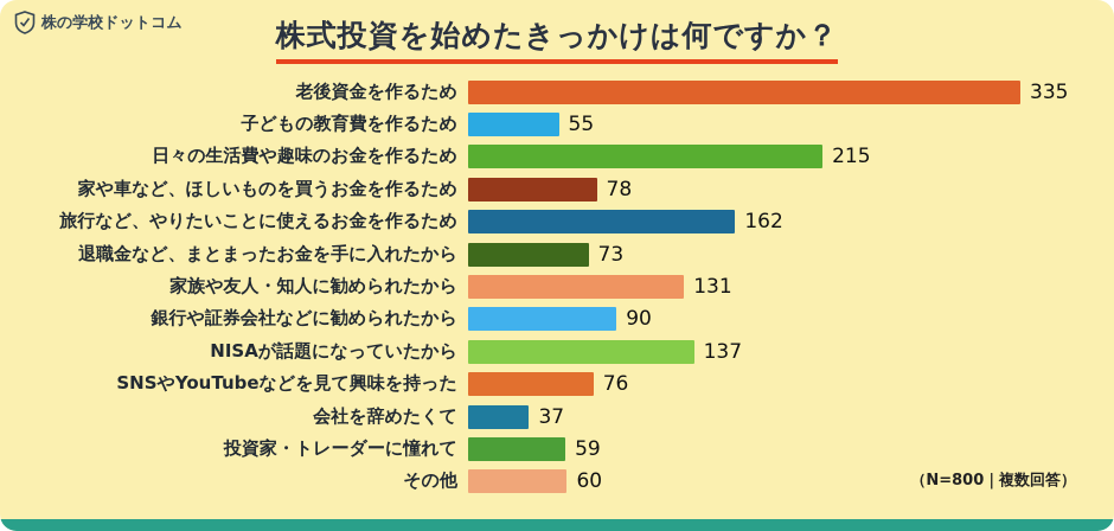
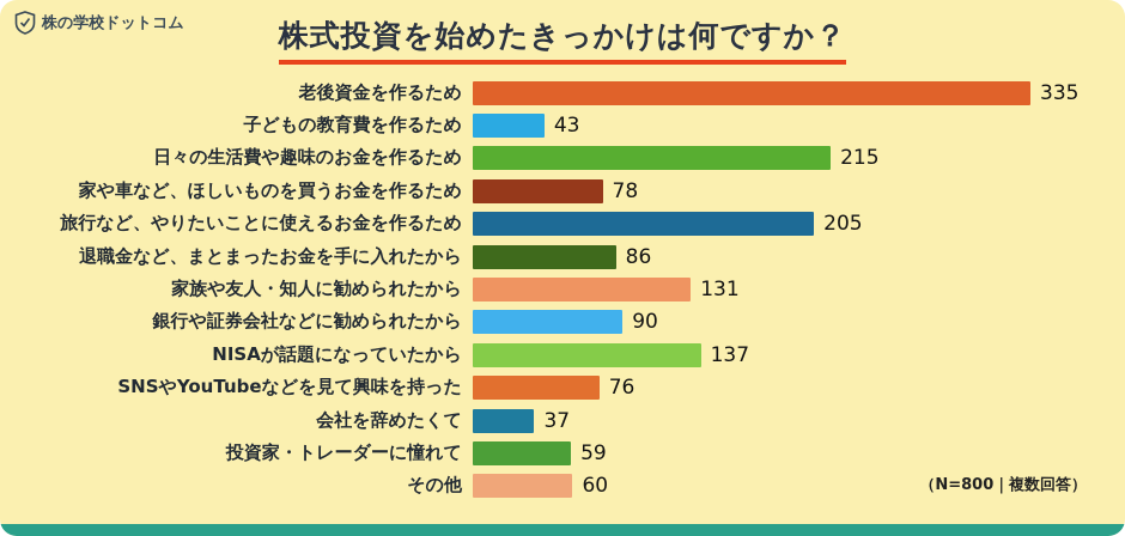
子どもの教育費を作るため: 55 -> 43
旅行など、やりたいことに使えるお金を作るため: 162 -> 205
退職金など、まとまったお金を手に入れたから: 73 -> 86
